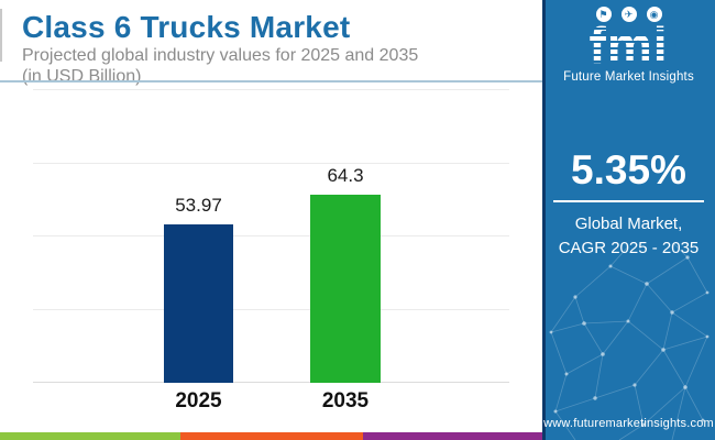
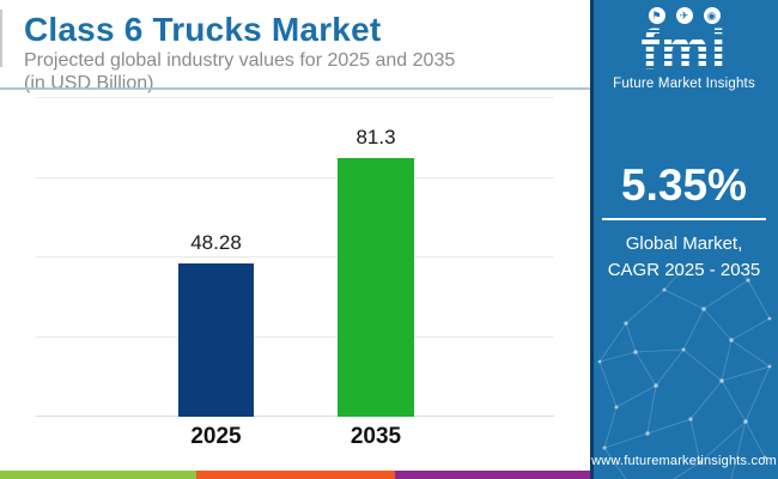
2025: 53.97 -> 48.28
2035: 64.3 -> 81.3
